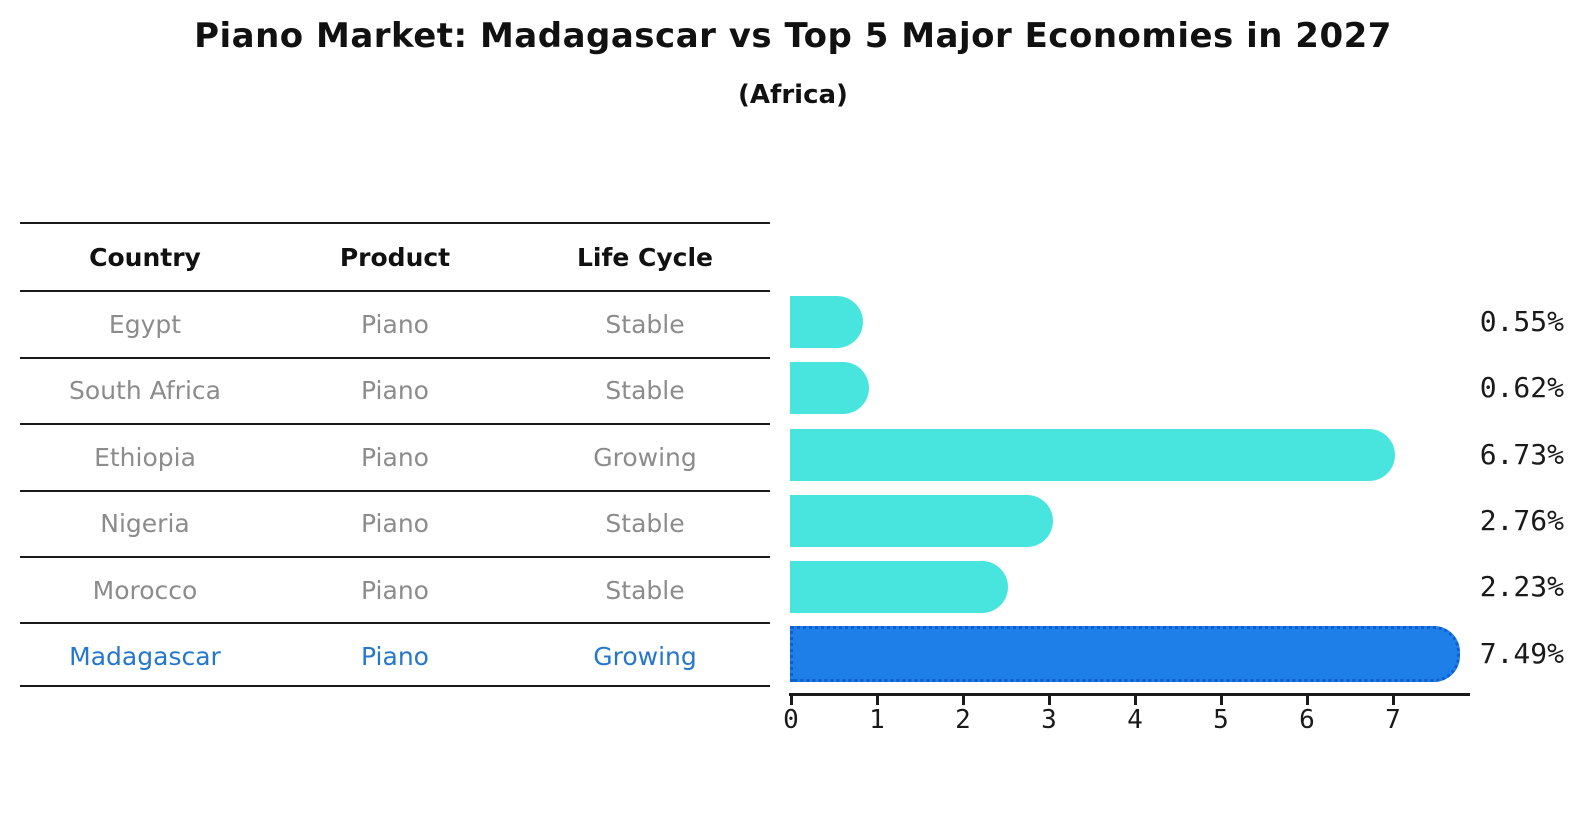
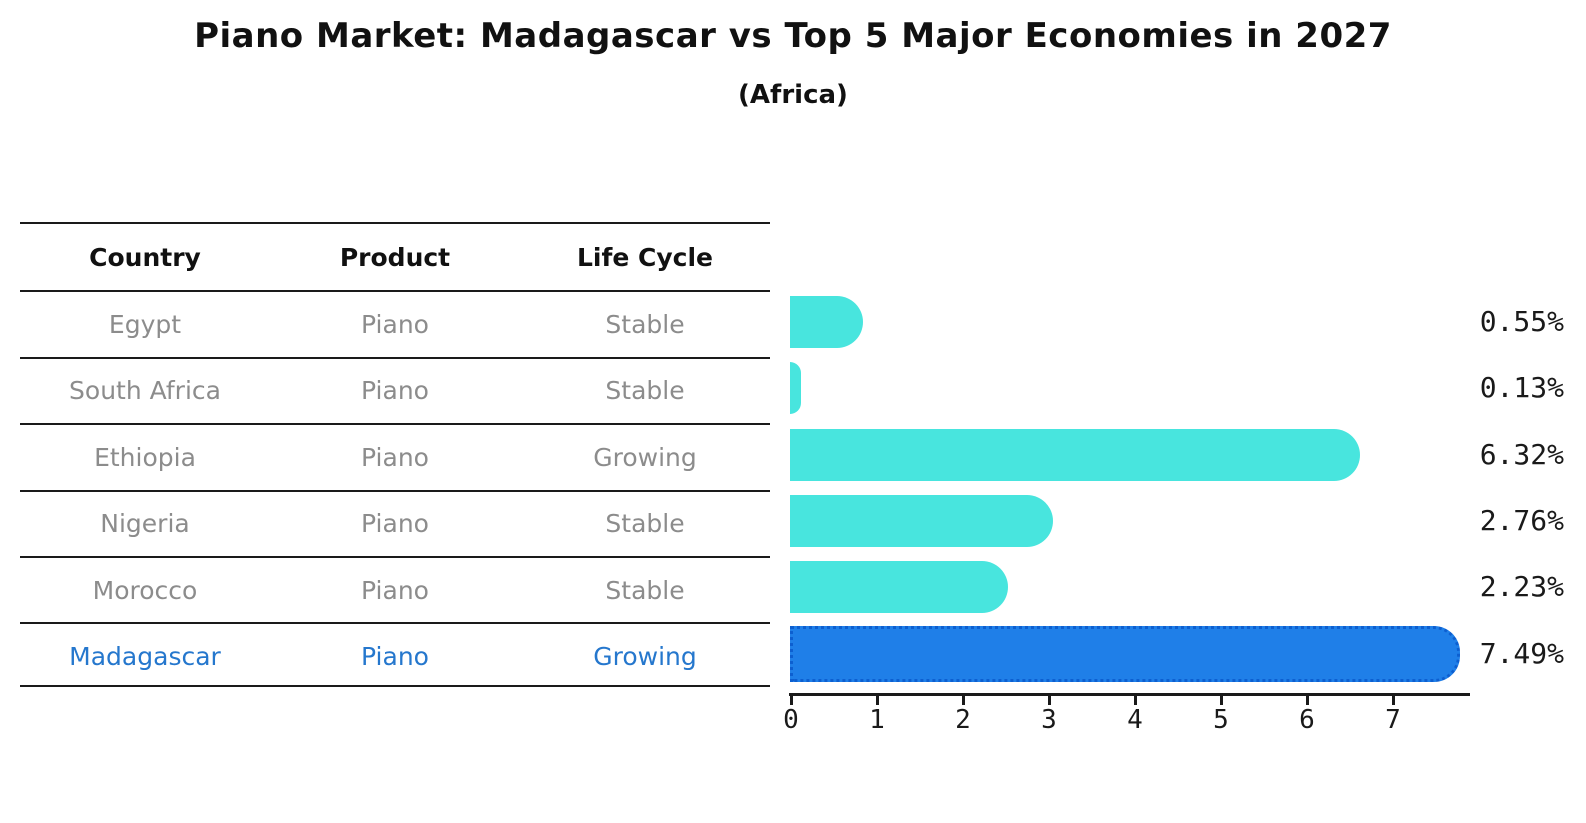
South Africa: 0.62% -> 0.13%
Ethiopia: 6.73% -> 6.32%
